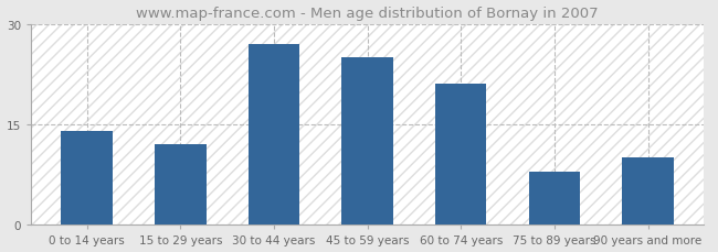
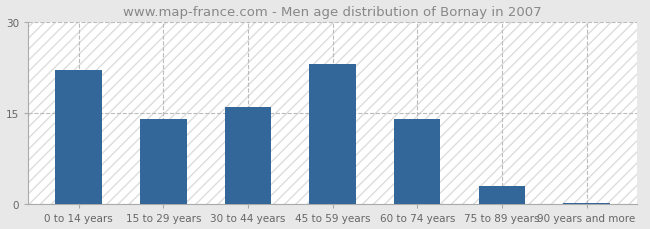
0 to 14 years: 14.0 -> 22.0
15 to 29 years: 12.0 -> 14.0
30 to 44 years: 27.0 -> 16.0
45 to 59 years: 25.0 -> 23.0
60 to 74 years: 21.0 -> 14.0
75 to 89 years: 8.0 -> 3.0
90 years and more: 10.0 -> 0.3
